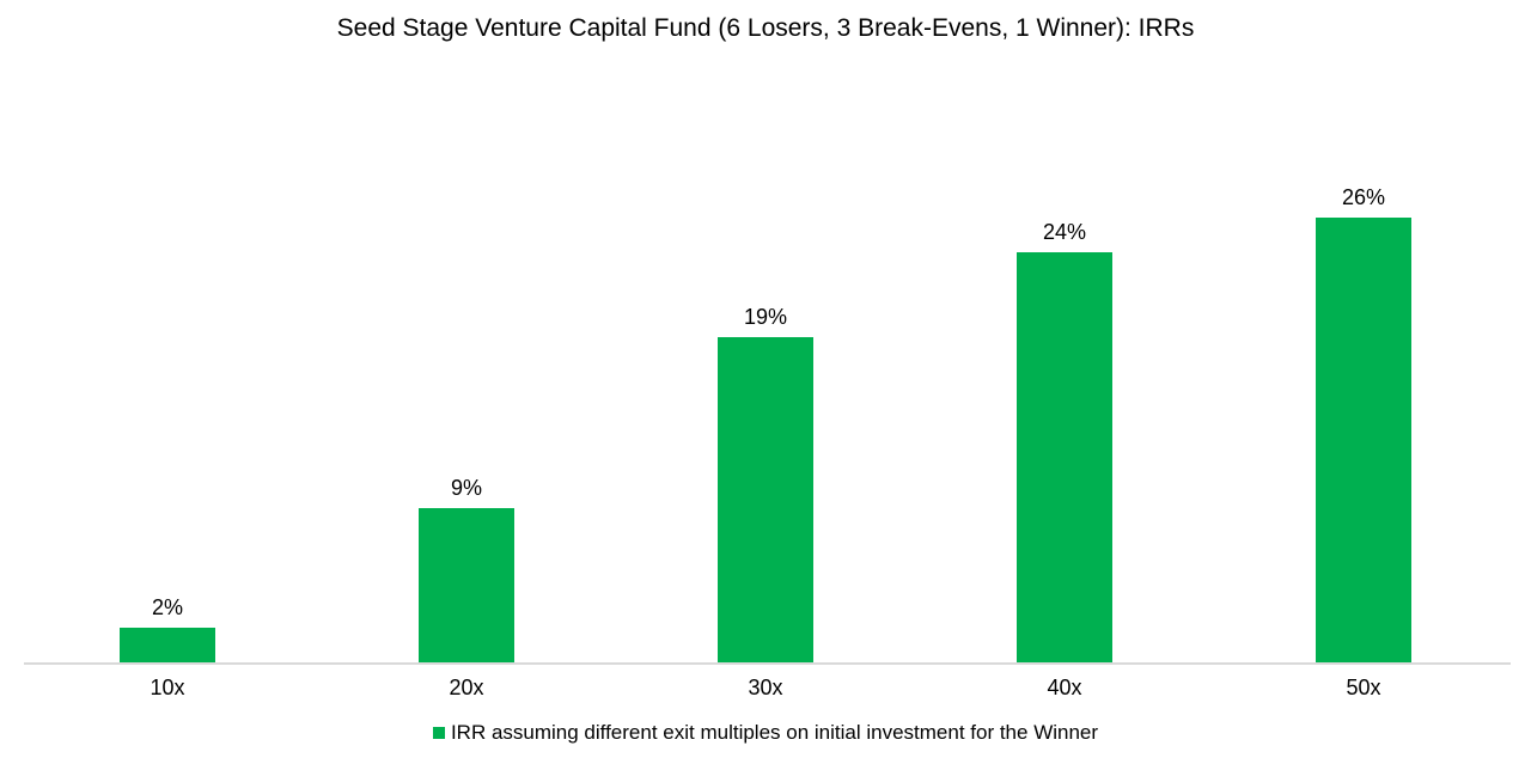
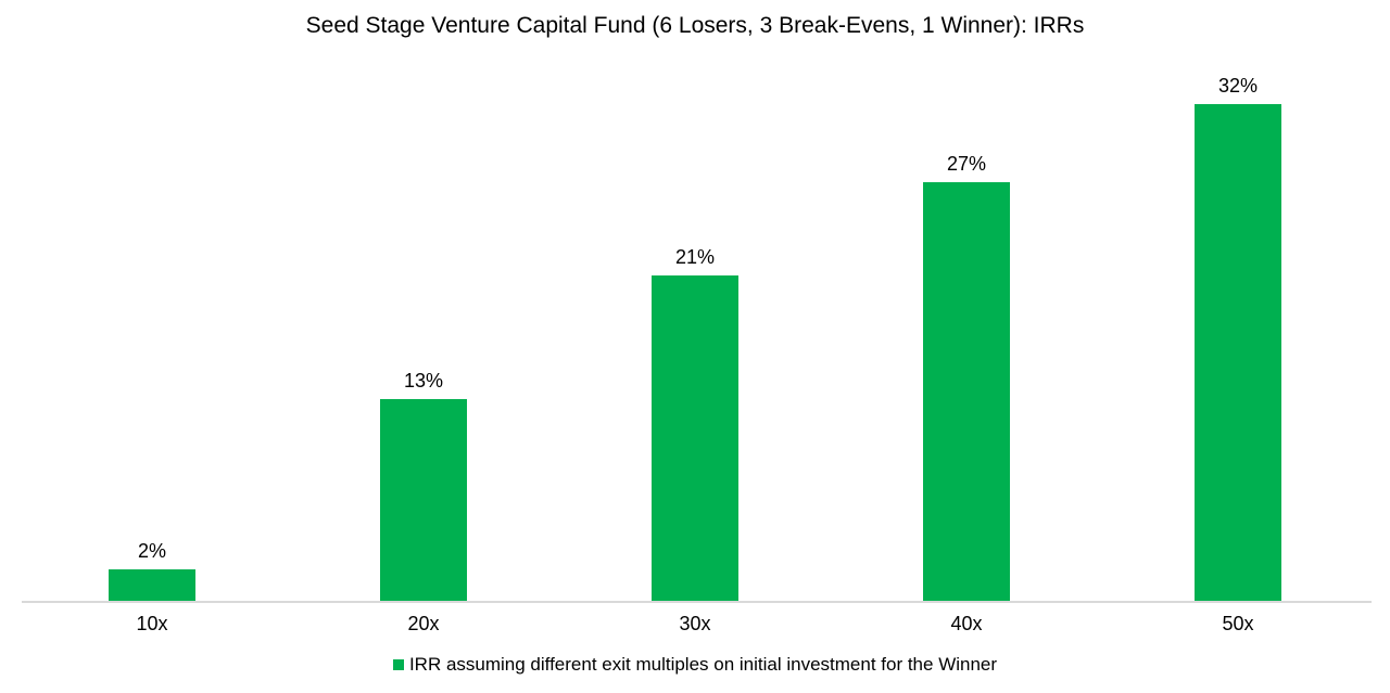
20x: 9% -> 13%
30x: 19% -> 21%
40x: 24% -> 27%
50x: 26% -> 32%
